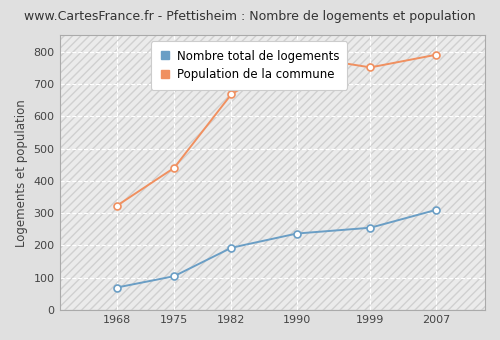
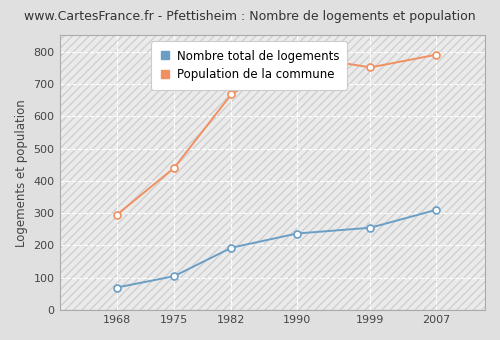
Population de la commune/1968: 323 -> 295
